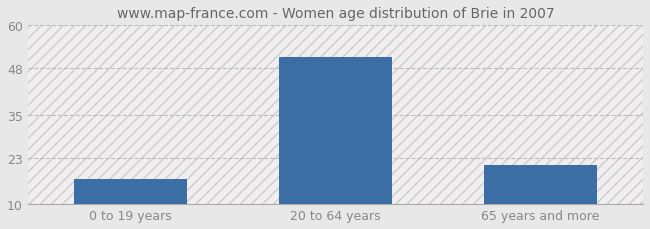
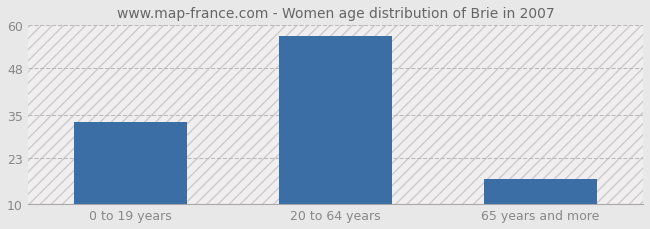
0 to 19 years: 17 -> 33
20 to 64 years: 51 -> 57
65 years and more: 21 -> 17
